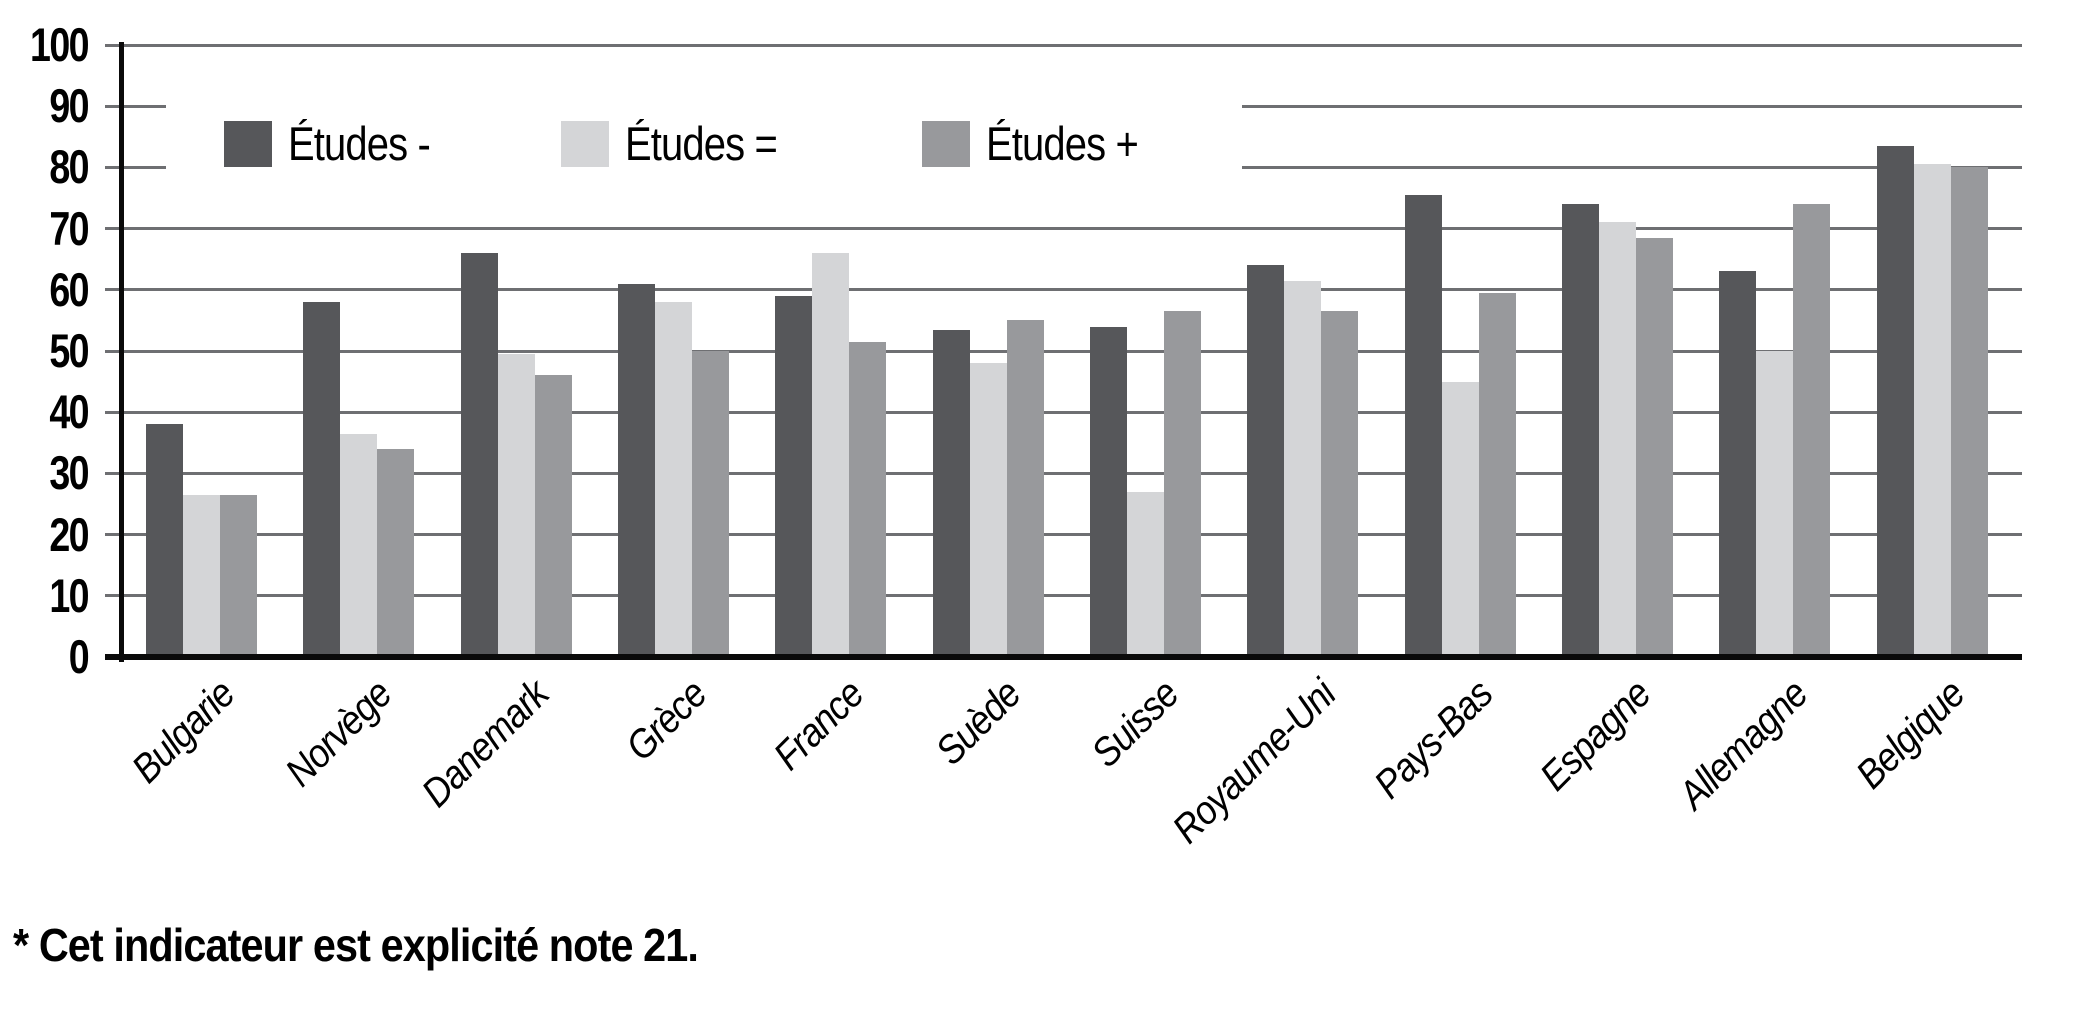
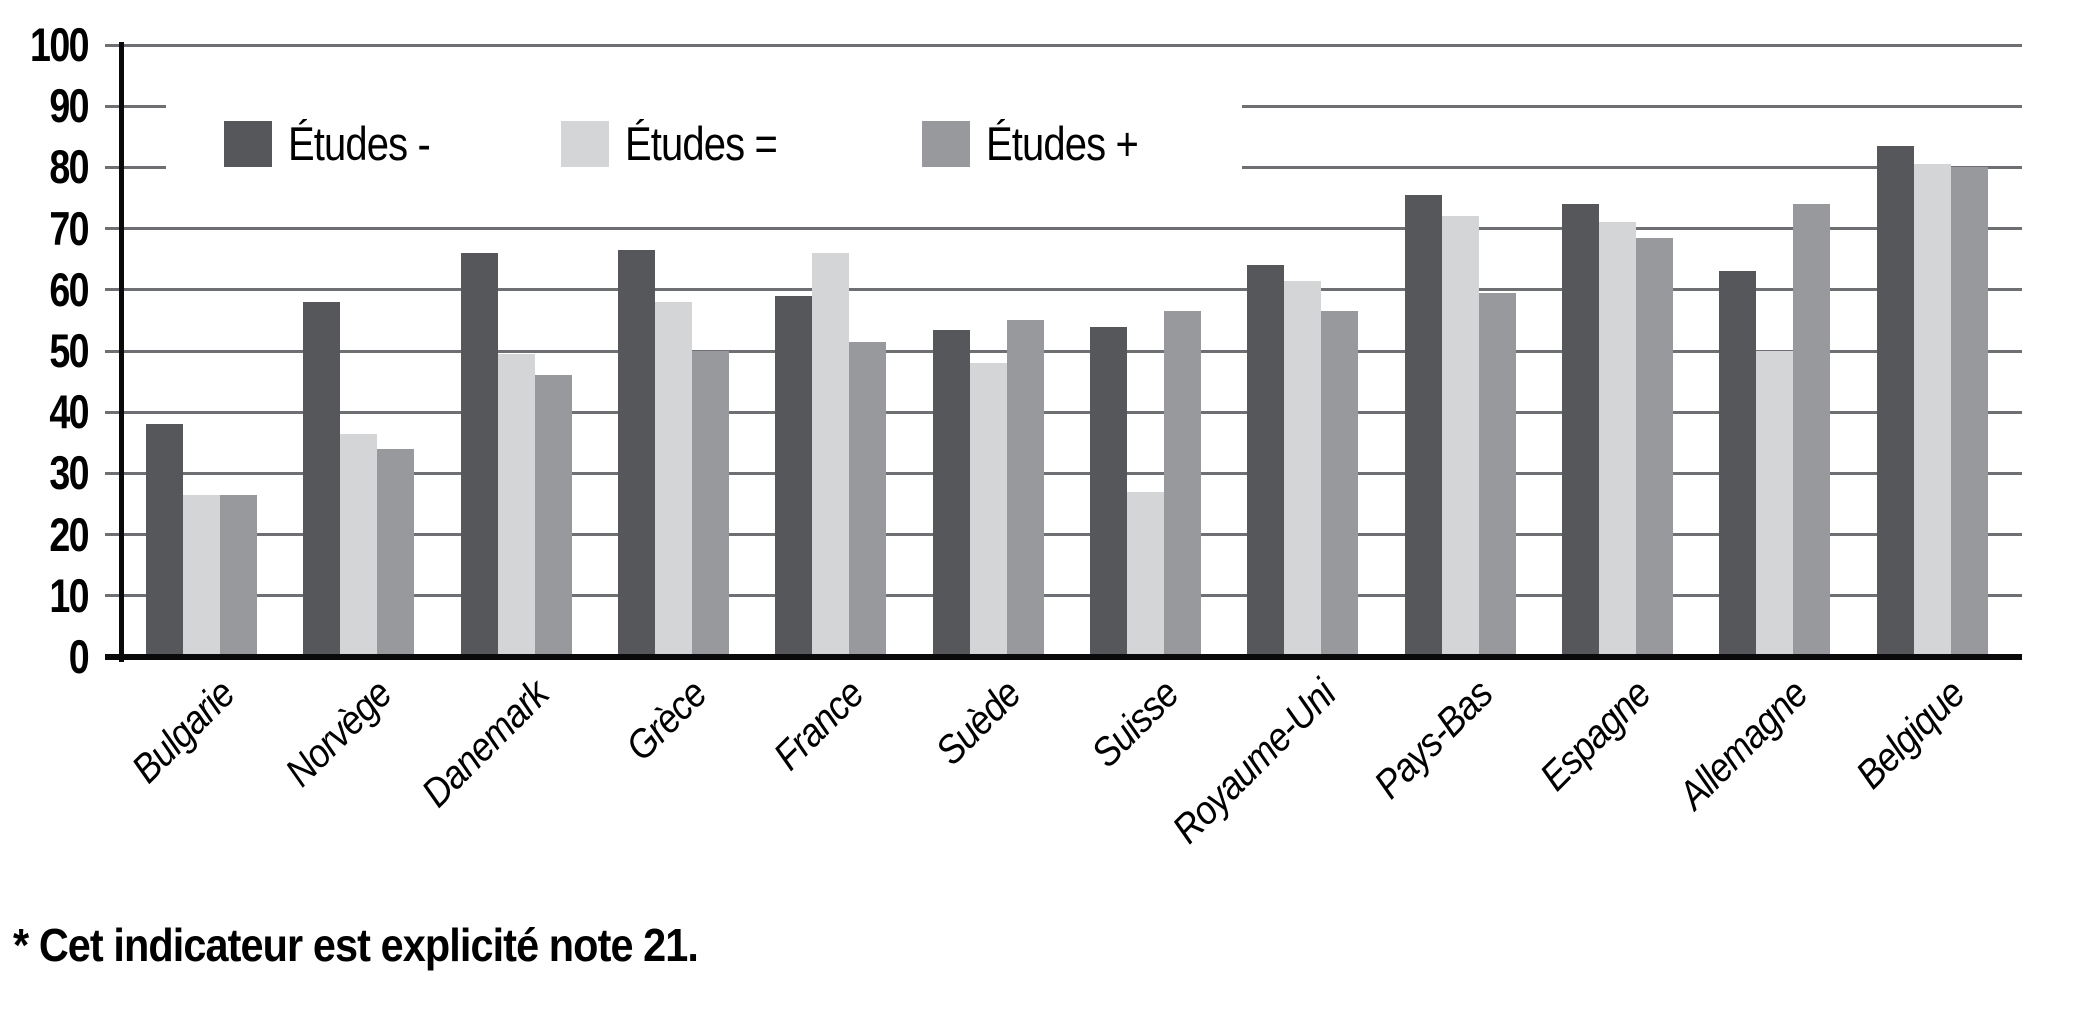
Études -/Grèce: 61 -> 66
Études =/Pays-Bas: 45 -> 72
